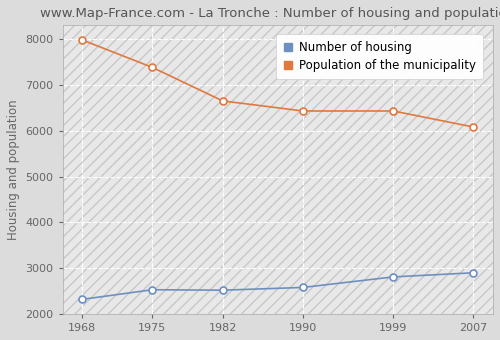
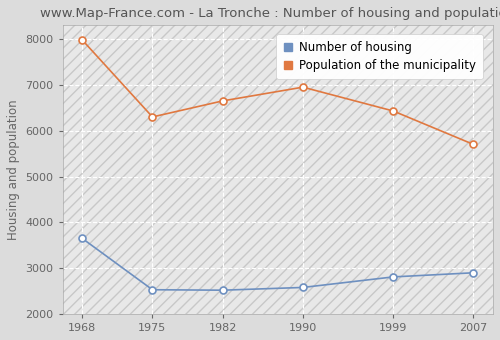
Number of housing/1968: 2320 -> 3650
Population of the municipality/1975: 7380 -> 6300
Population of the municipality/1990: 6430 -> 6950
Population of the municipality/2007: 6080 -> 5700
